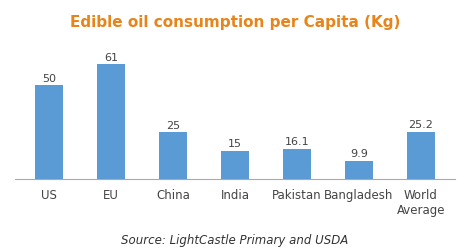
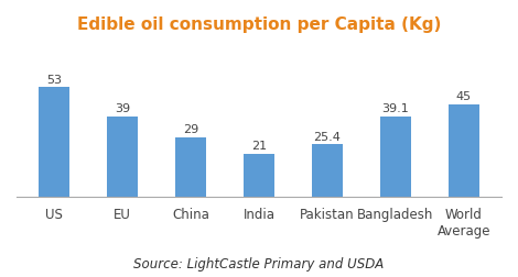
US: 50 -> 53
EU: 61 -> 39
China: 25 -> 29
India: 15 -> 21
Pakistan: 16.1 -> 25.4
Bangladesh: 9.9 -> 39.1
World Average: 25.2 -> 45
